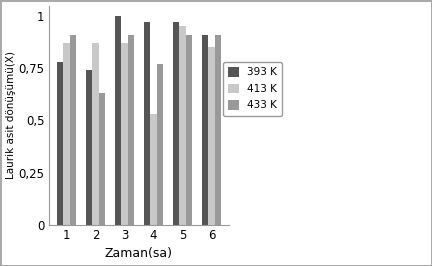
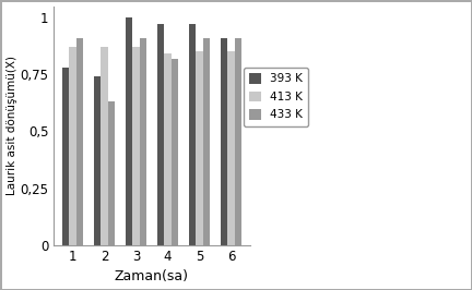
413 K/4: 0,53 -> 0,84
433 K/4: 0,77 -> 0,82
413 K/5: 0,95 -> 0,85
